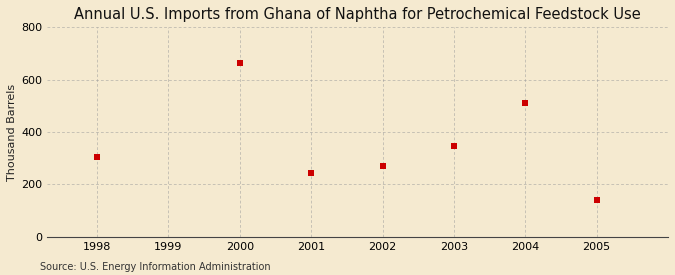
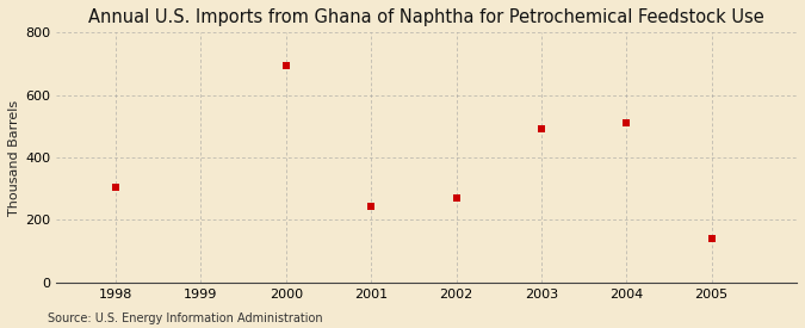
2000: 665 -> 695
2003: 348 -> 490
